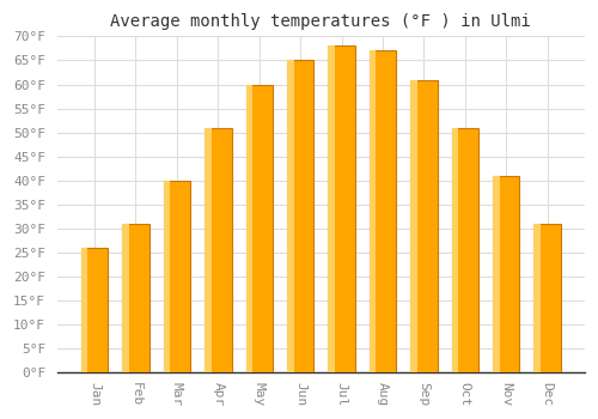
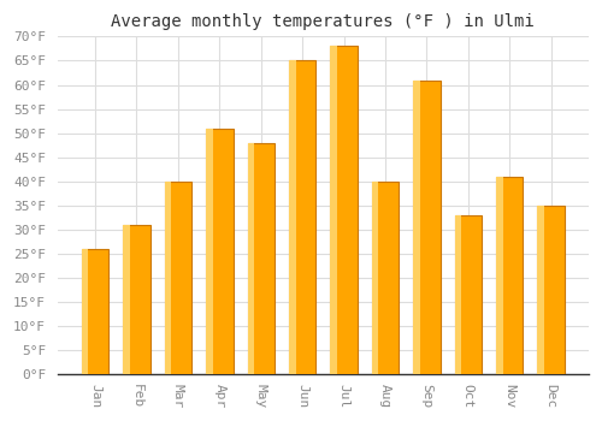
May: 60°F -> 48°F
Aug: 67°F -> 40°F
Oct: 51°F -> 33°F
Dec: 31°F -> 35°F
